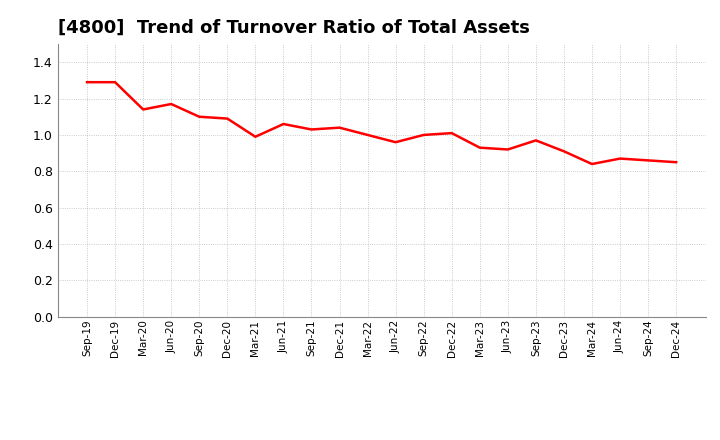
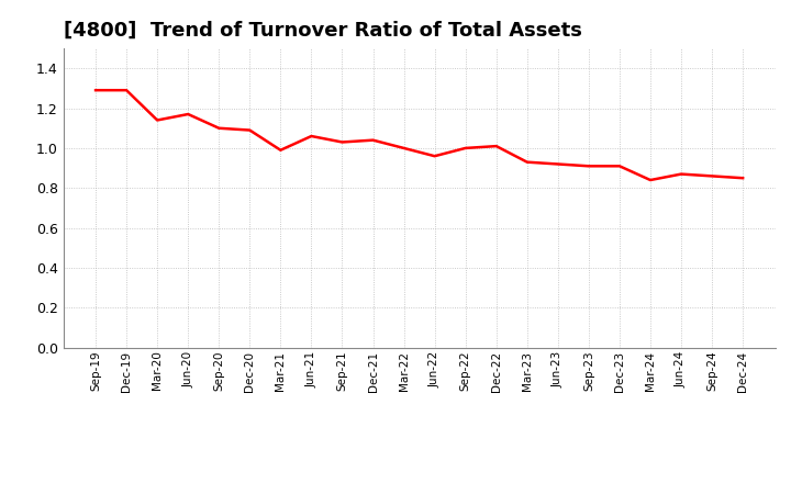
Sep-23: 0.97 -> 0.91
